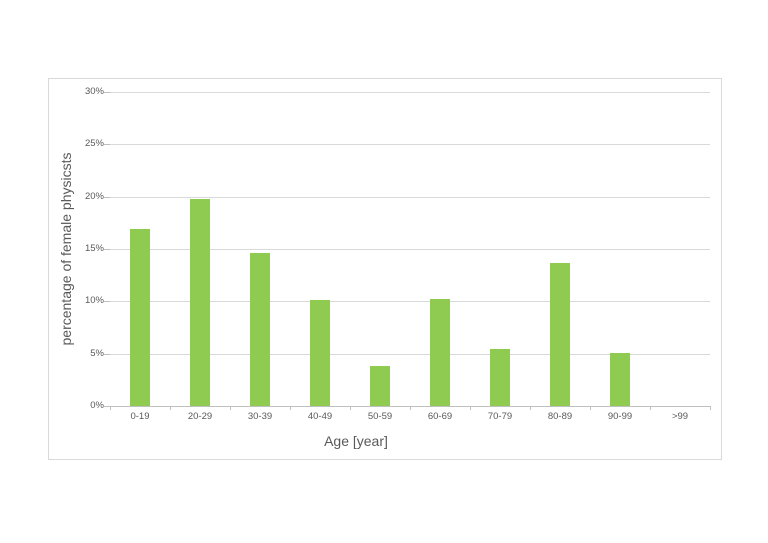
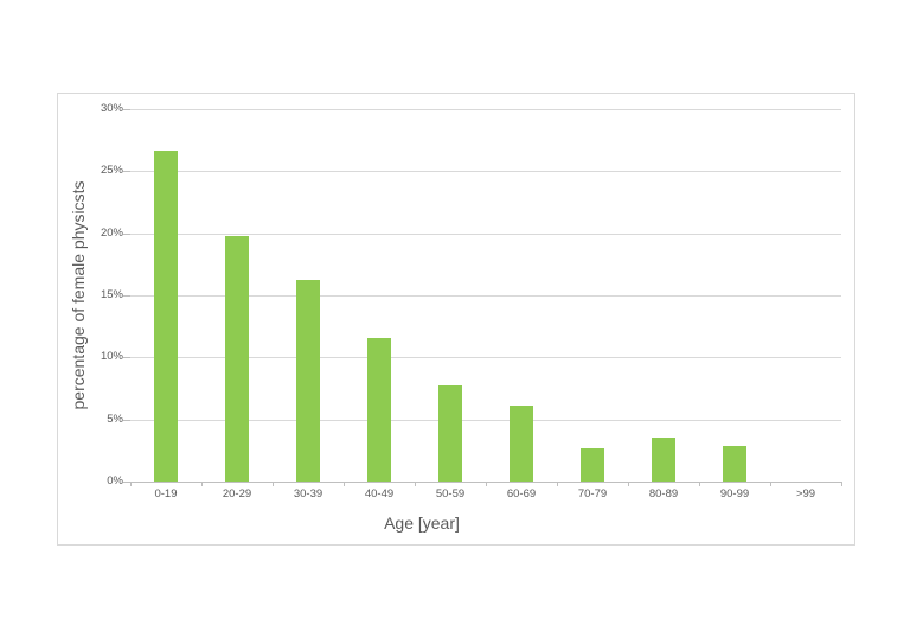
0-19: 16.9% -> 26.7%
30-39: 14.6% -> 16.2%
40-49: 10.1% -> 11.6%
50-59: 3.8% -> 7.7%
60-69: 10.2% -> 6.1%
70-79: 5.4% -> 2.7%
80-89: 13.7% -> 3.5%
90-99: 5.1% -> 2.9%
